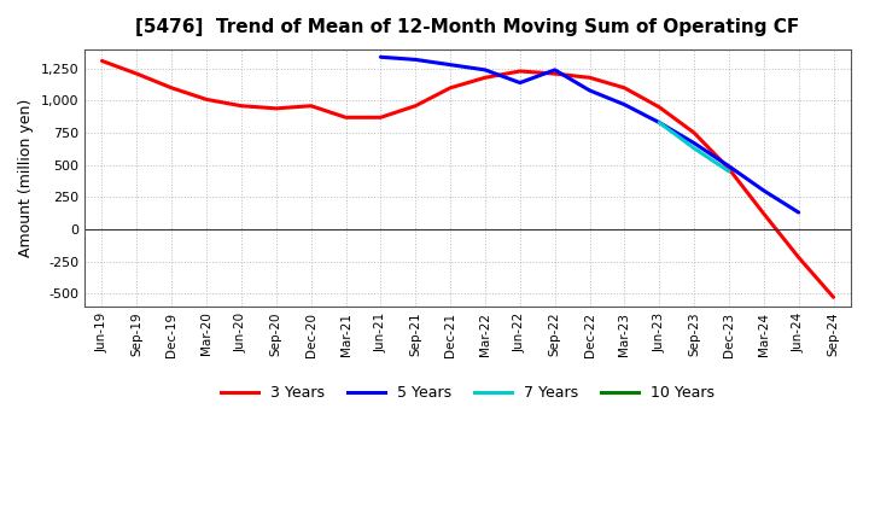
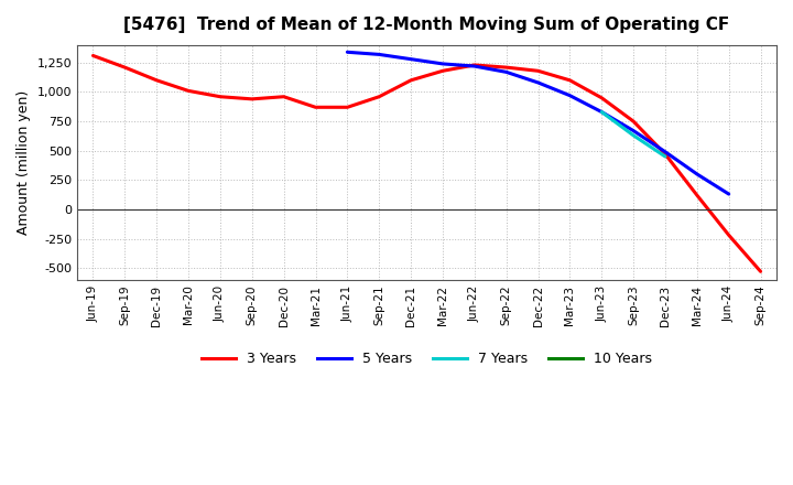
5 Years/Jun-22: 1,140 -> 1,220
5 Years/Sep-22: 1,240 -> 1,170
